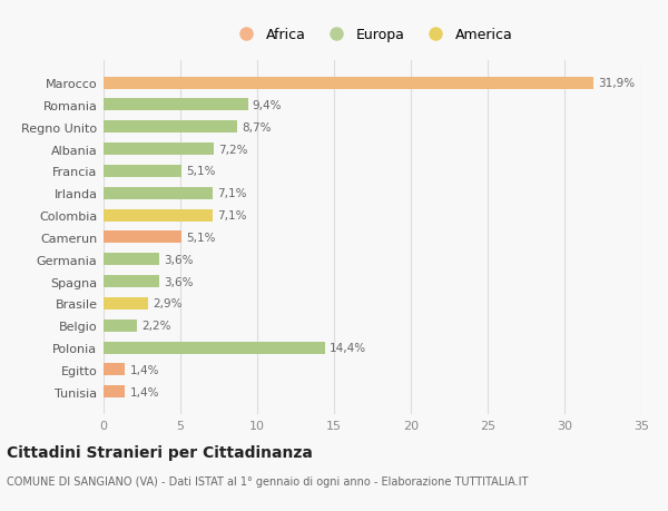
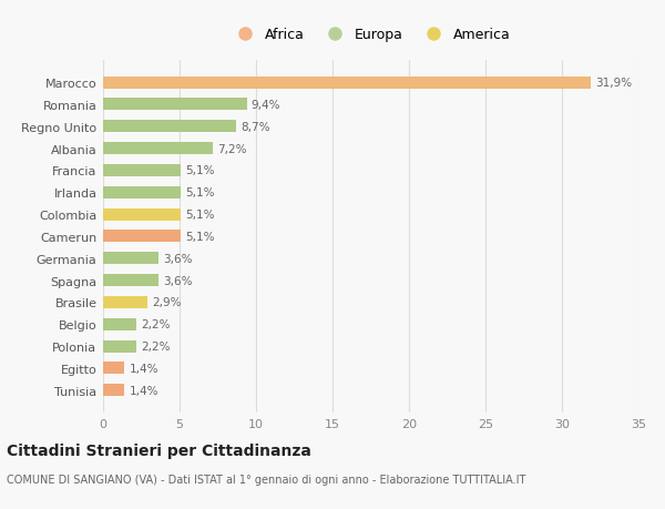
Irlanda: 7,1% -> 5,1%
Colombia: 7,1% -> 5,1%
Polonia: 14,4% -> 2,2%
